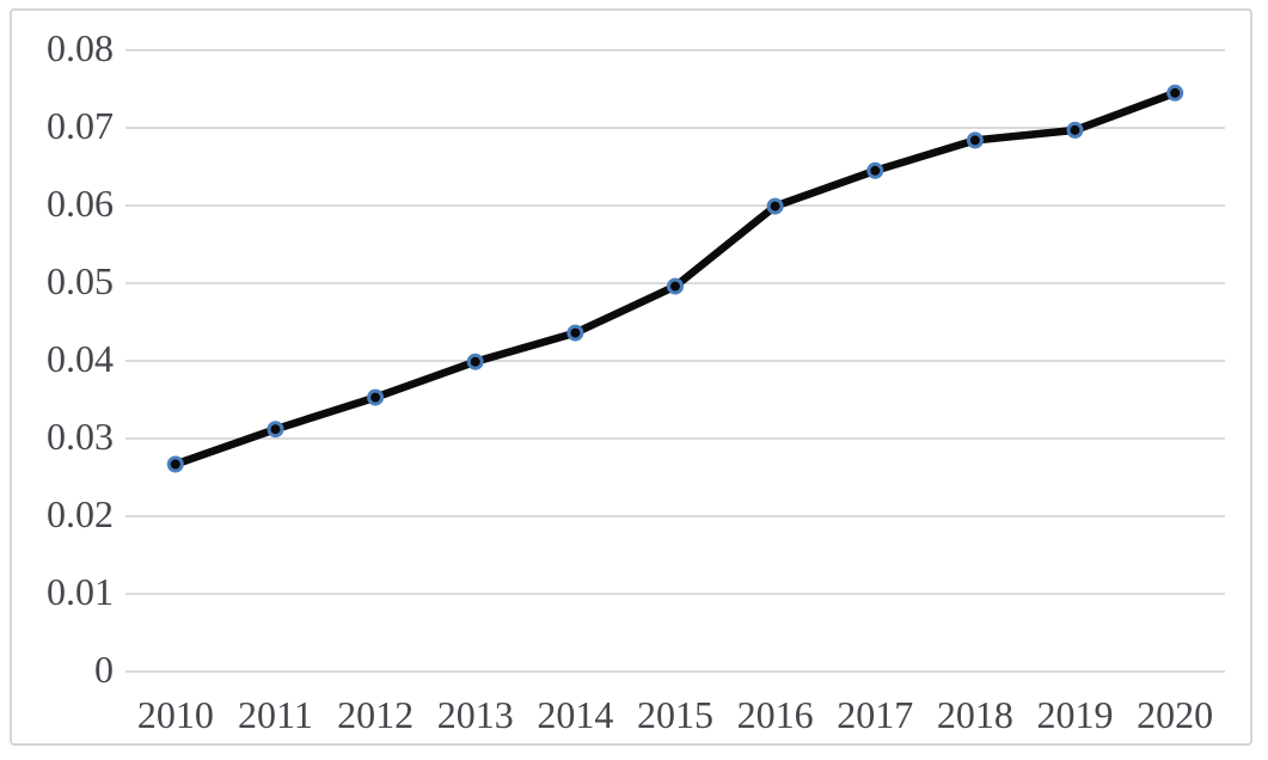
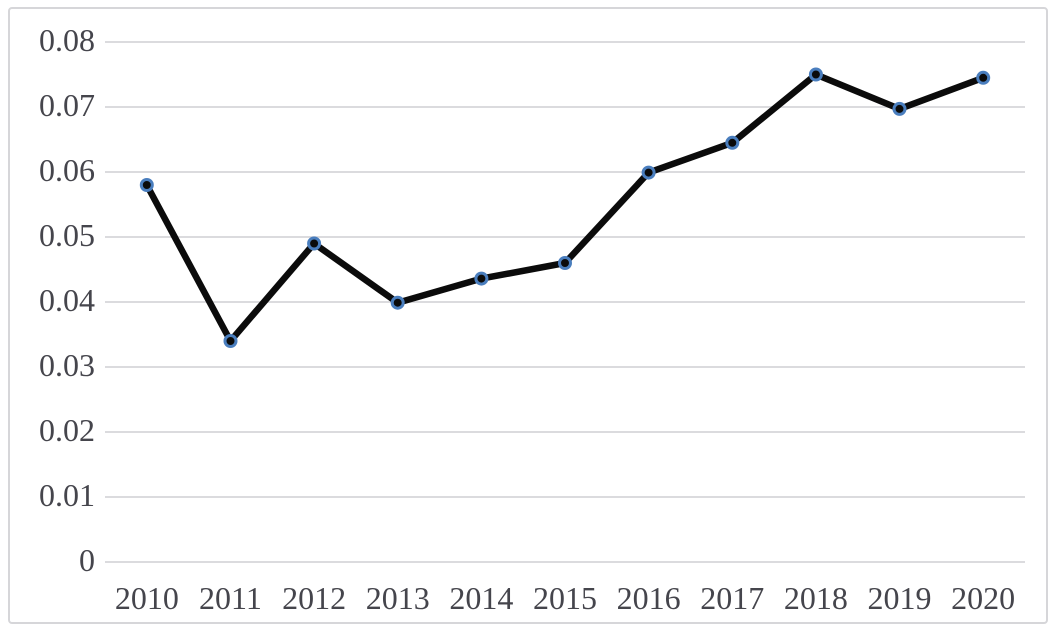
2010: 0.027 -> 0.058
2011: 0.031 -> 0.034
2012: 0.035 -> 0.049
2015: 0.050 -> 0.046
2018: 0.068 -> 0.075
